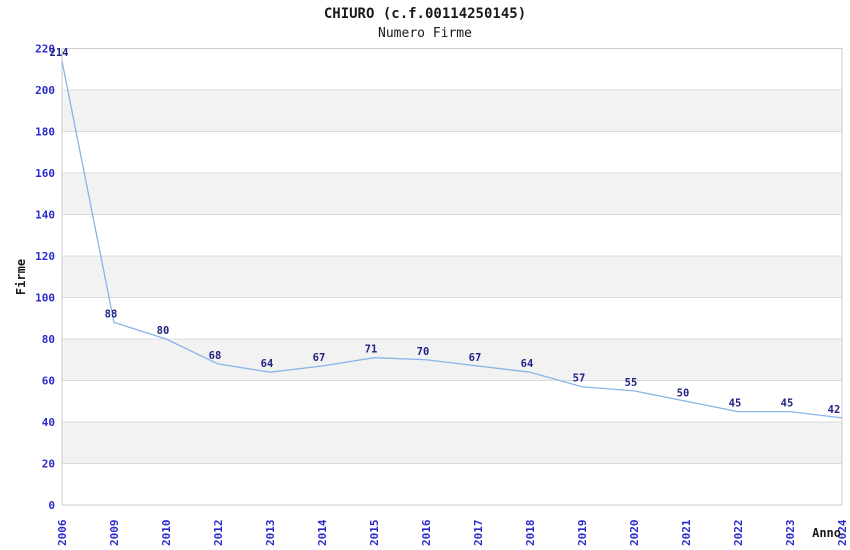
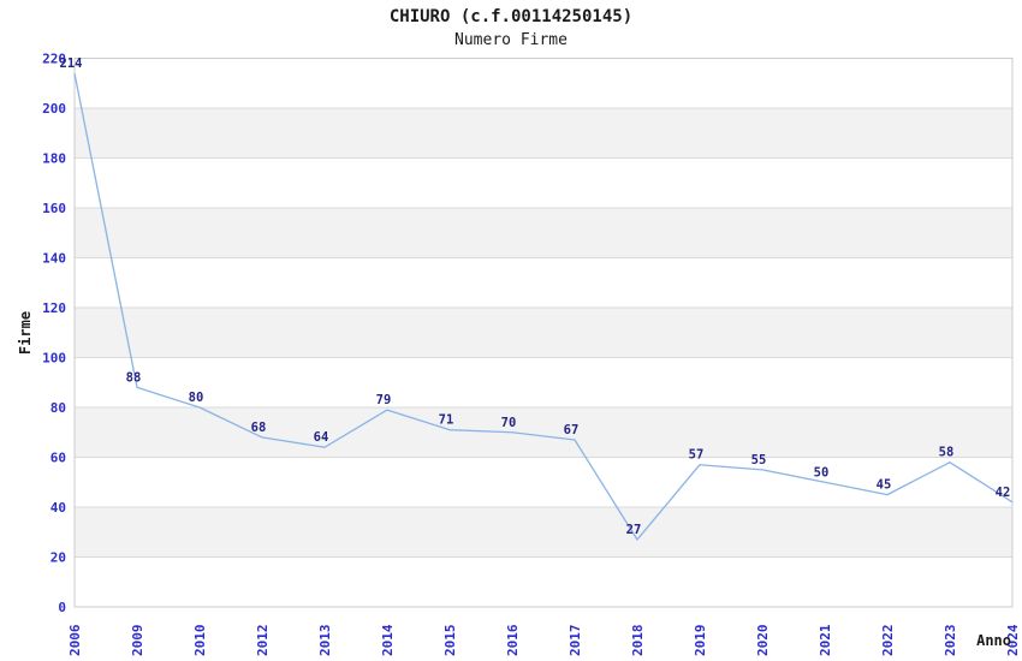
2014: 67 -> 79
2018: 64 -> 27
2023: 45 -> 58
